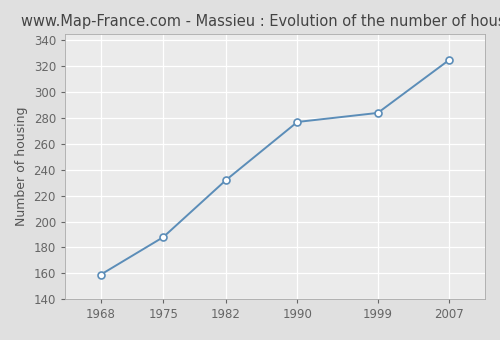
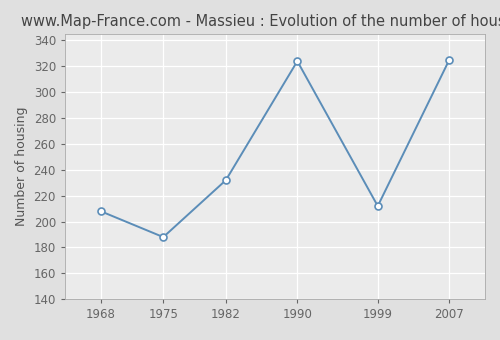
1968: 159 -> 208
1990: 277 -> 324
1999: 284 -> 212
